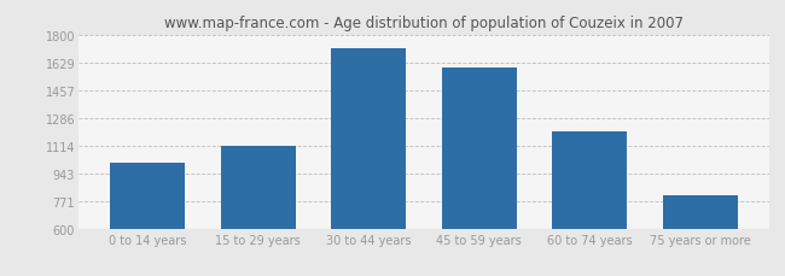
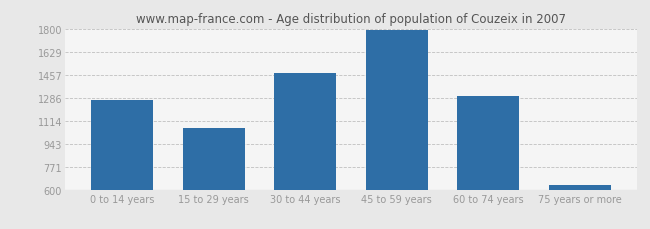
0 to 14 years: 1010 -> 1270
15 to 29 years: 1110 -> 1060
30 to 44 years: 1720 -> 1470
45 to 59 years: 1600 -> 1800
60 to 74 years: 1200 -> 1300
75 years or more: 810 -> 640
